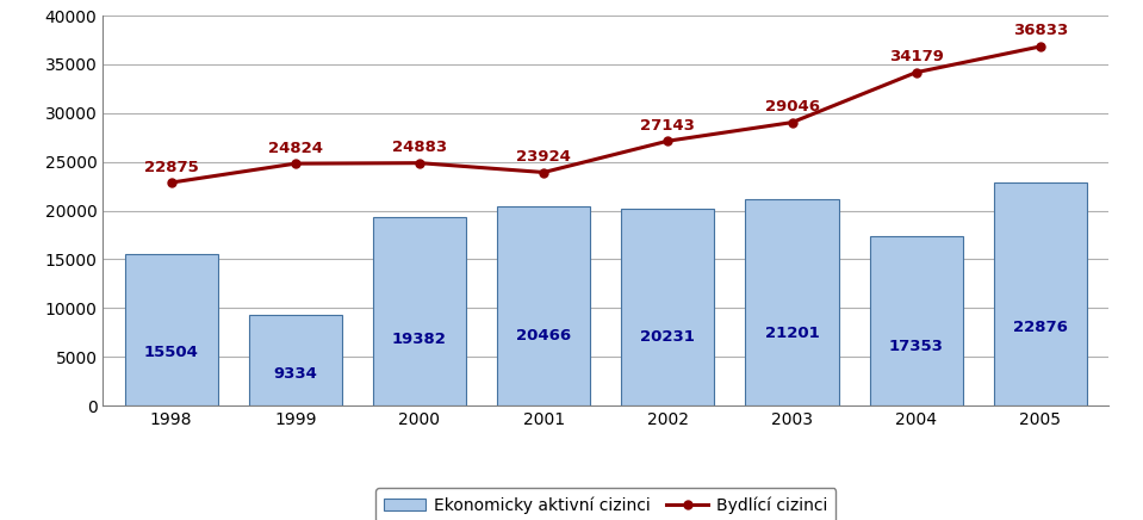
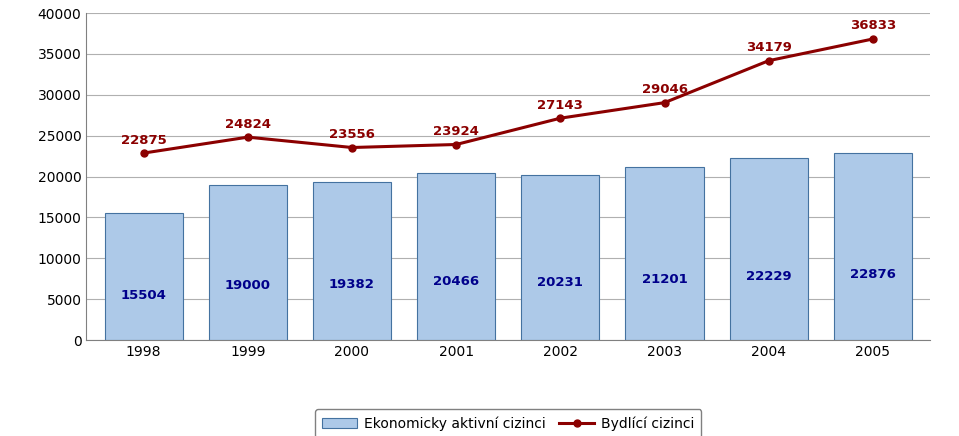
Ekonomicky aktivní cizinci/1999: 9334 -> 19000
Bydlící cizinci/2000: 24883 -> 23556
Ekonomicky aktivní cizinci/2004: 17353 -> 22229
